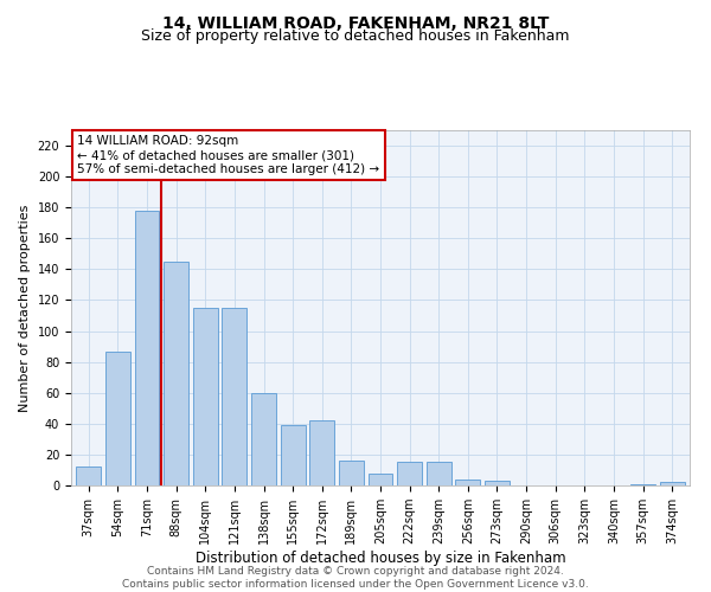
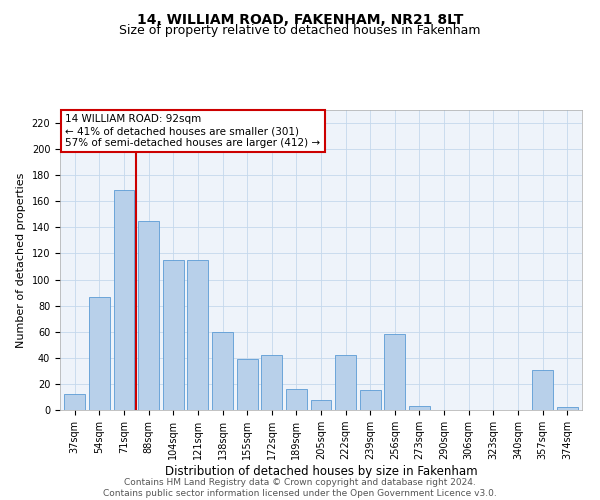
71sqm: 178 -> 169
222sqm: 15 -> 42
256sqm: 4 -> 58
357sqm: 1 -> 31
